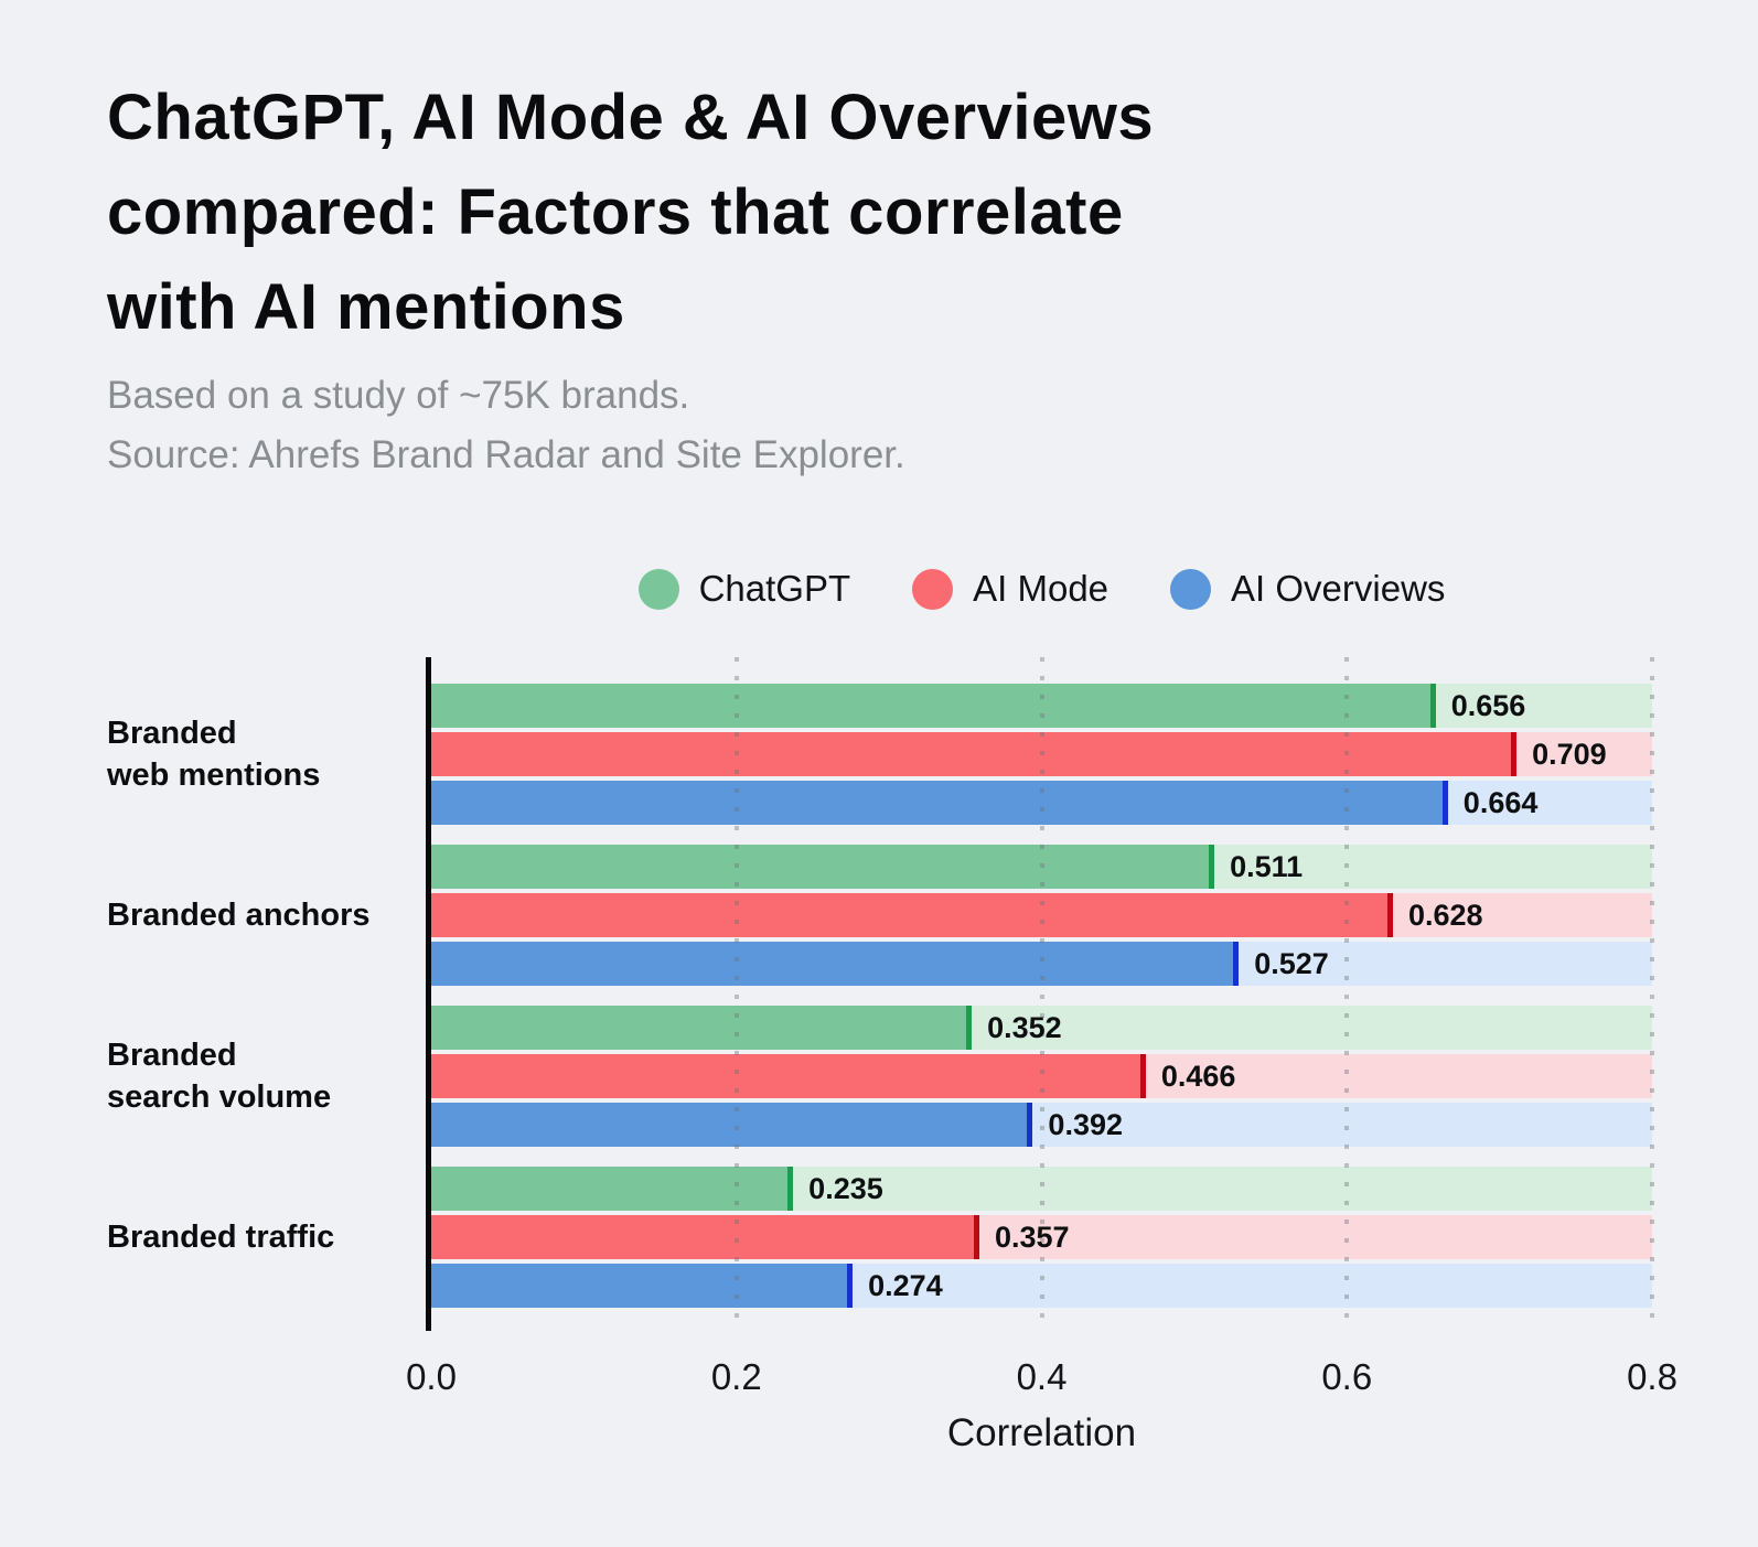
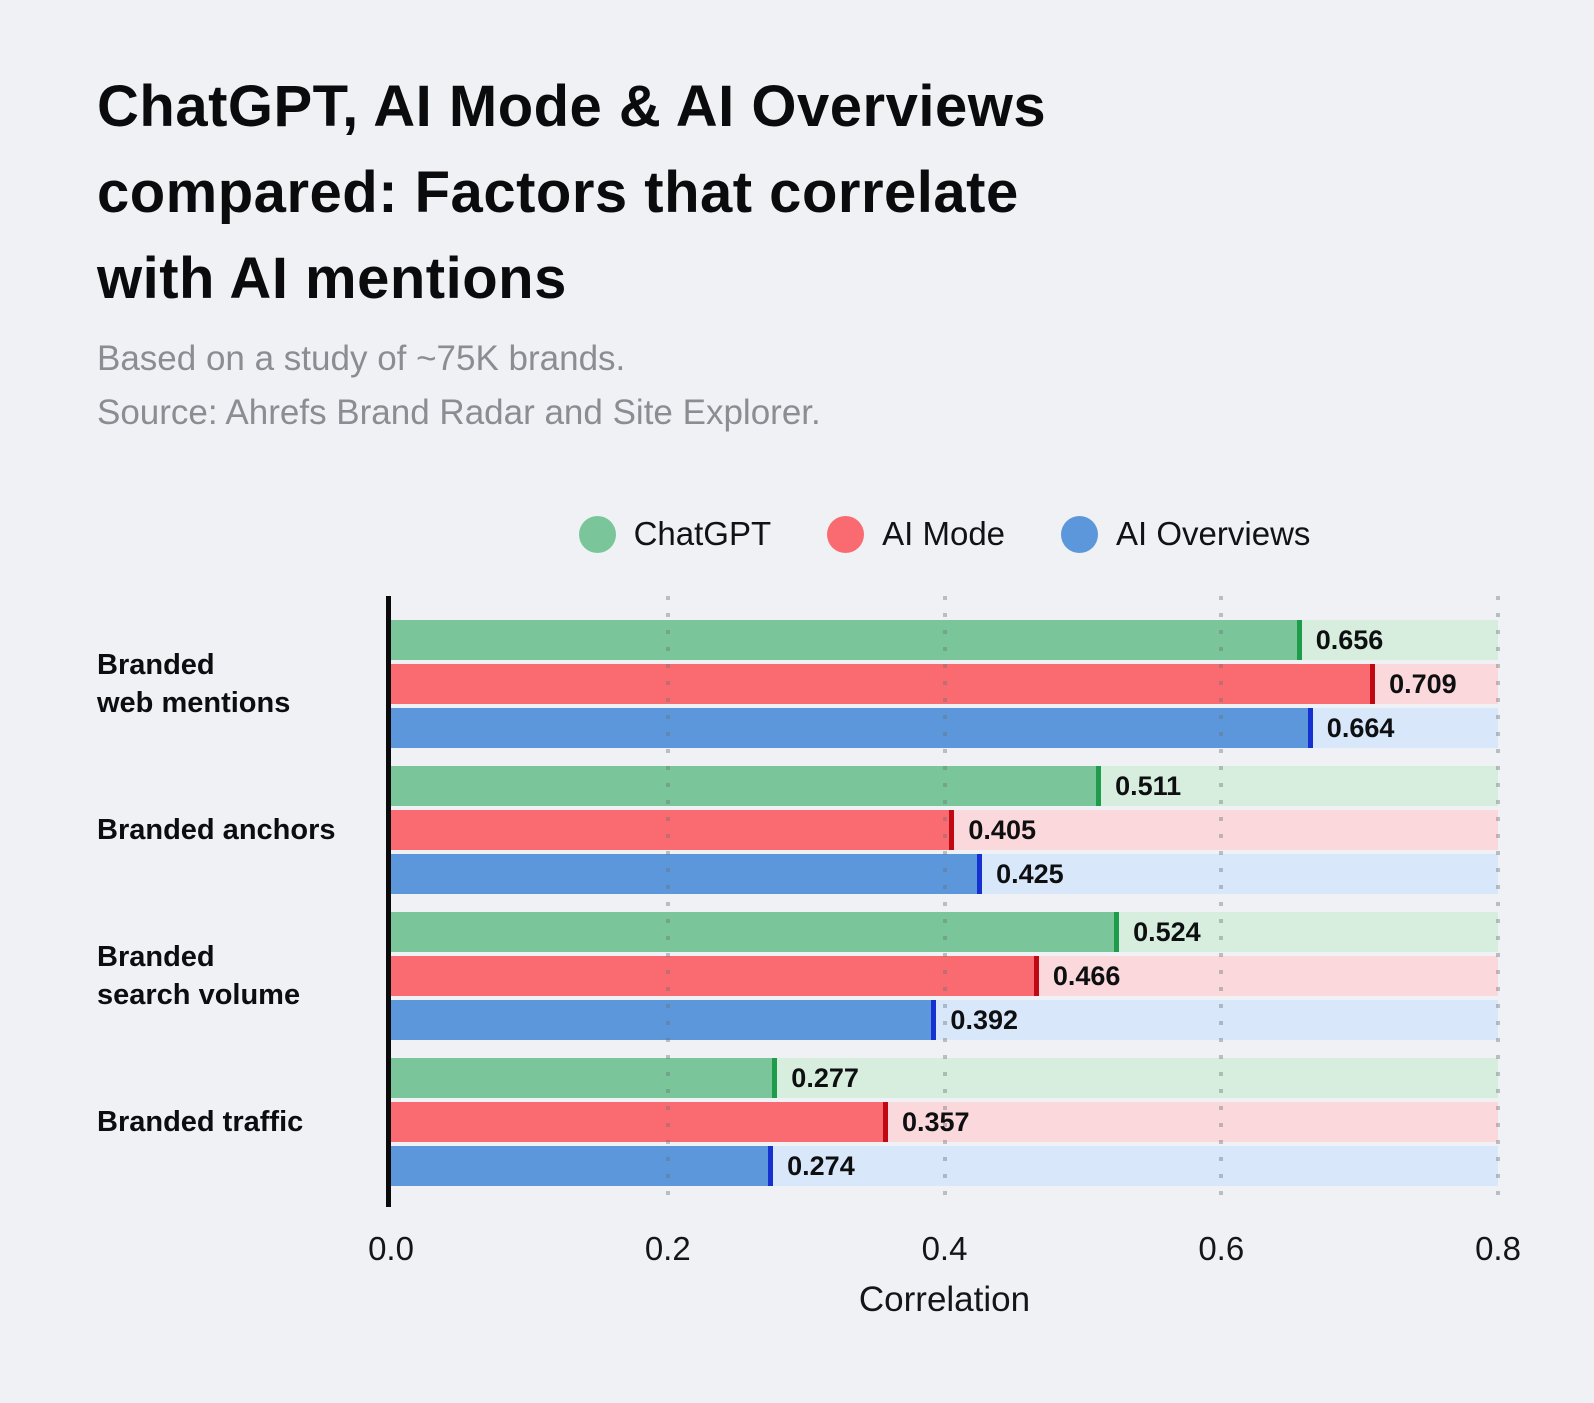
AI Mode/Branded anchors: 0.628 -> 0.405
AI Overviews/Branded anchors: 0.527 -> 0.425
ChatGPT/Branded search volume: 0.352 -> 0.524
ChatGPT/Branded traffic: 0.235 -> 0.277
